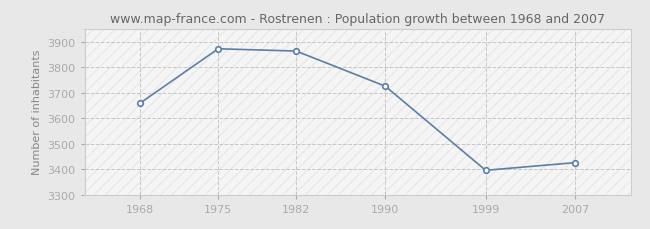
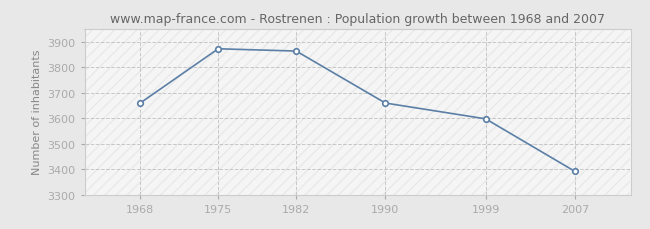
1990: 3725 -> 3659
1999: 3395 -> 3597
2007: 3425 -> 3391
